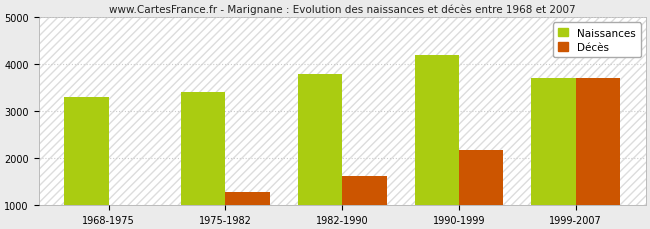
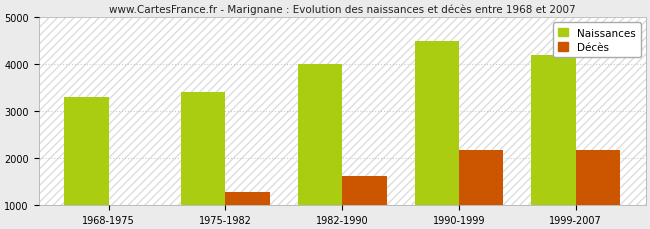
Naissances/1982-1990: 3800 -> 4000
Naissances/1990-1999: 4200 -> 4500
Naissances/1999-2007: 3700 -> 4200
Décès/1999-2007: 3700 -> 2180
